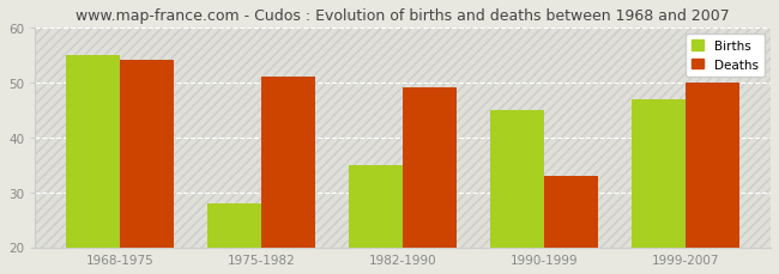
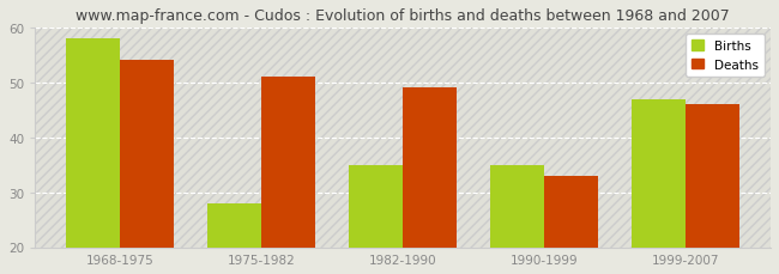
Births/1968-1975: 55 -> 58
Births/1990-1999: 45 -> 35
Deaths/1999-2007: 50 -> 46
